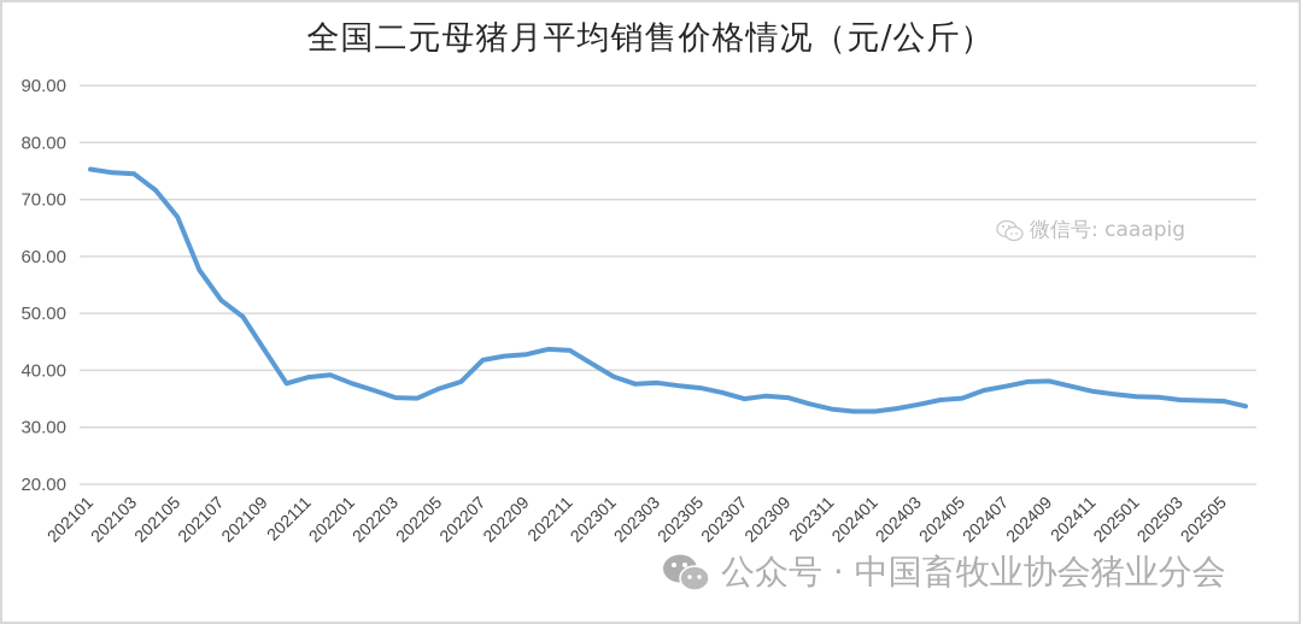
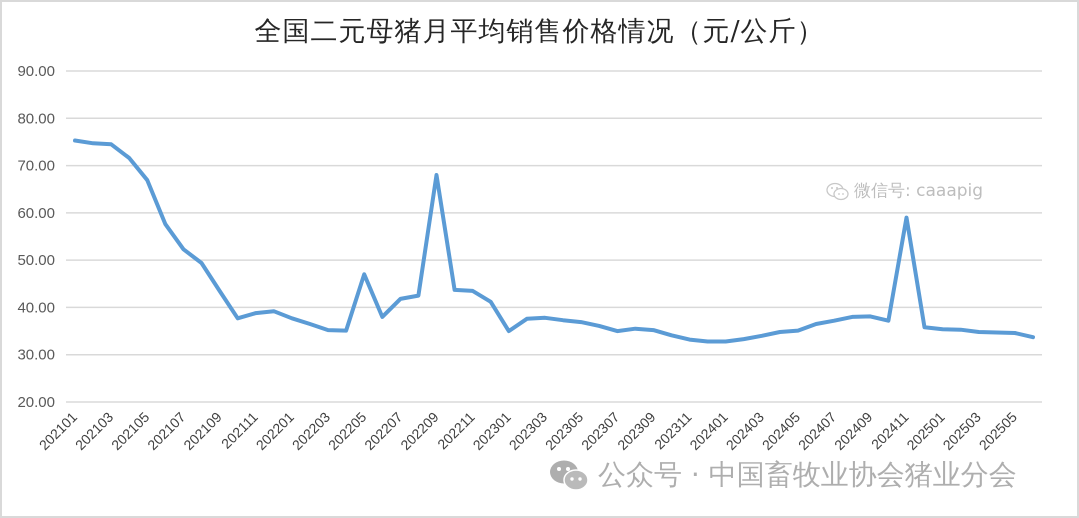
202205: 37 -> 47
202209: 43 -> 68
202301: 39 -> 35
202411: 36 -> 59
